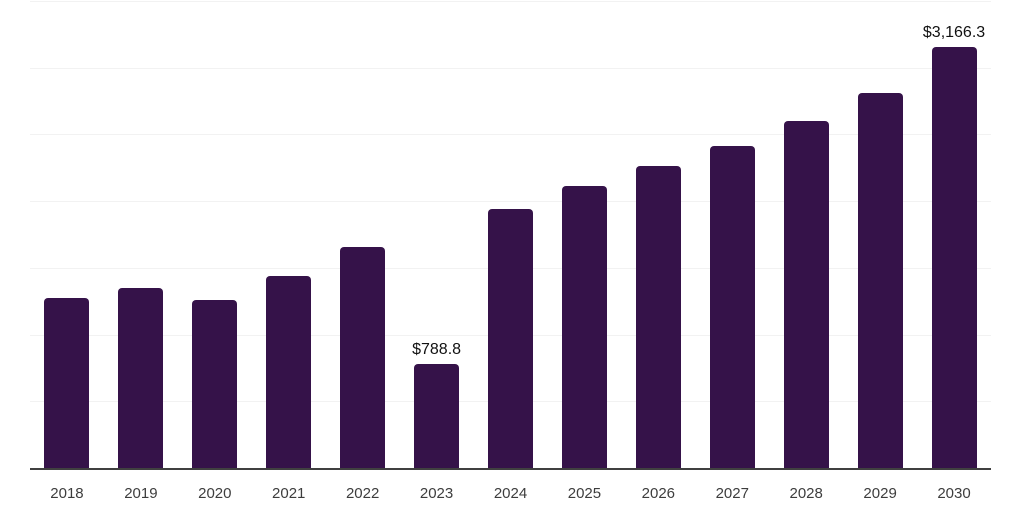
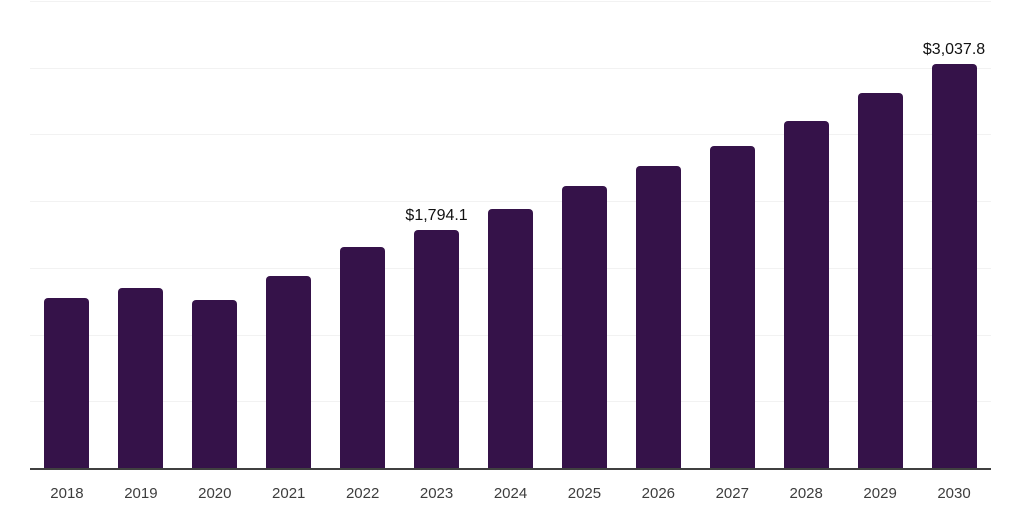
2023: $788.8 -> $1,794.1
2030: $3,166.3 -> $3,037.8
